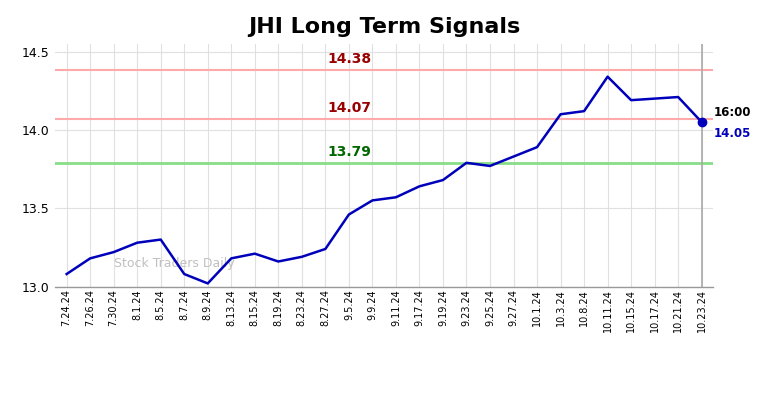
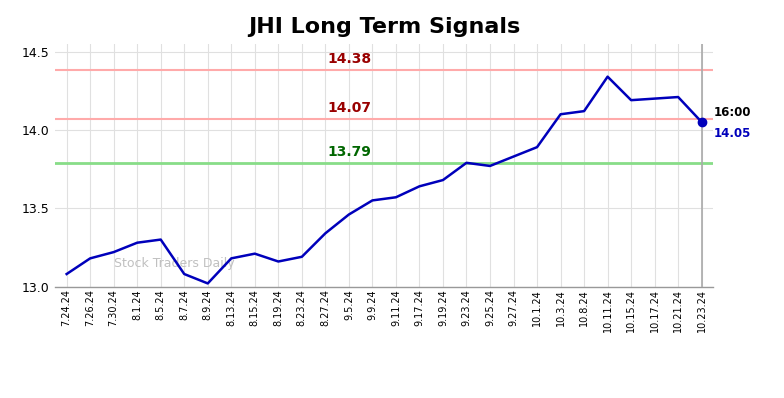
8.27.24: 13.24 -> 13.34
